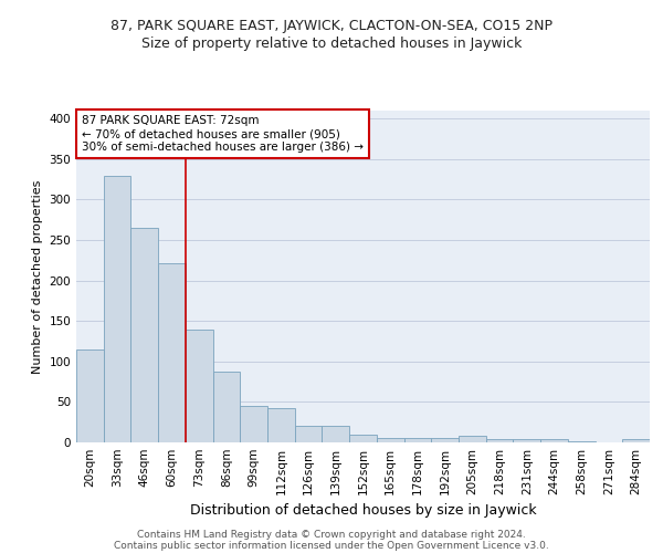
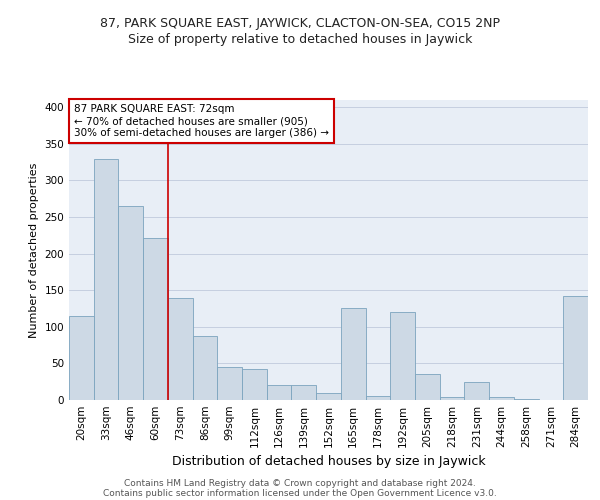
165sqm: 6 -> 126
192sqm: 6 -> 120
205sqm: 8 -> 36
231sqm: 4 -> 24
284sqm: 4 -> 142
